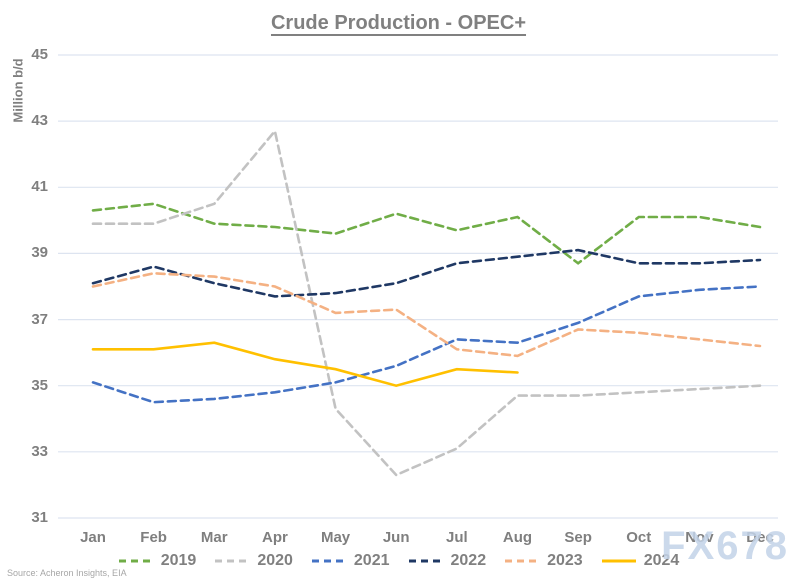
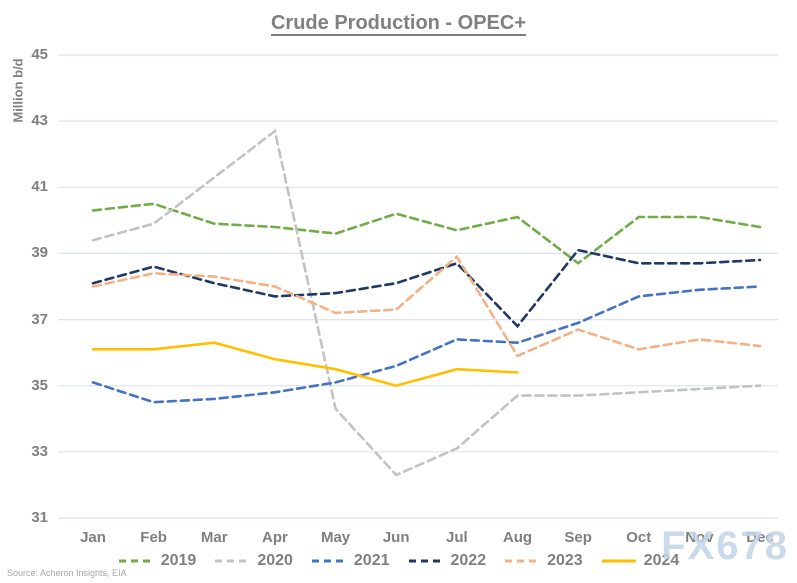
2020/Jan: 39.9 -> 39.4
2020/Mar: 40.5 -> 41.3
2023/Jul: 36.1 -> 38.9
2022/Aug: 38.9 -> 36.8
2023/Oct: 36.6 -> 36.1
